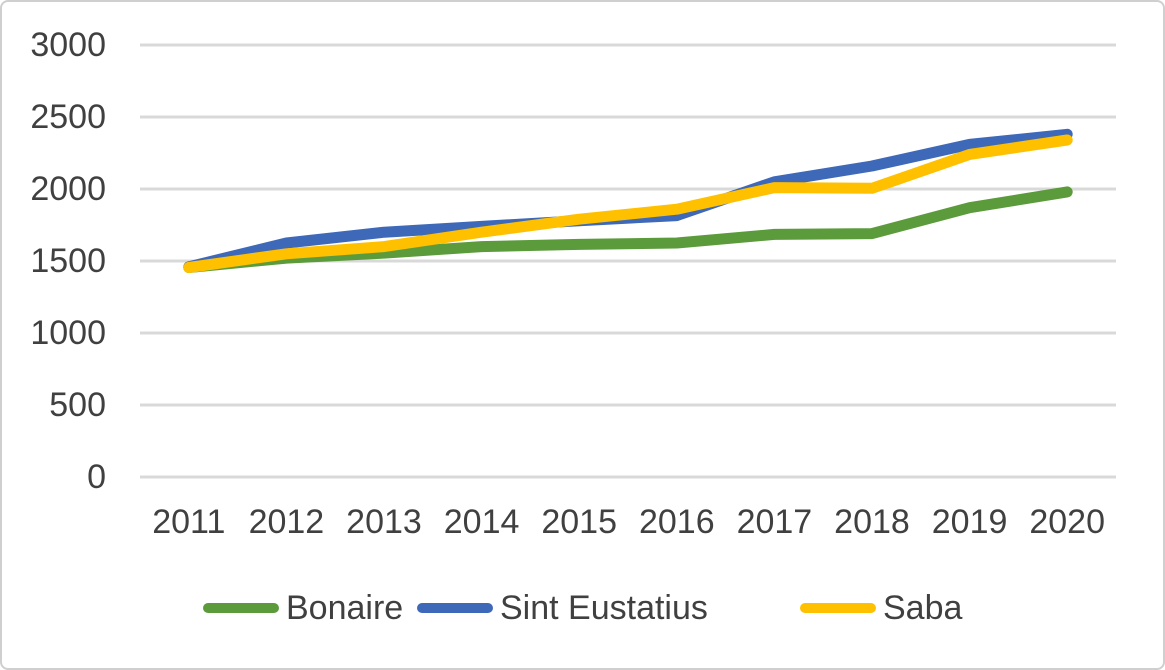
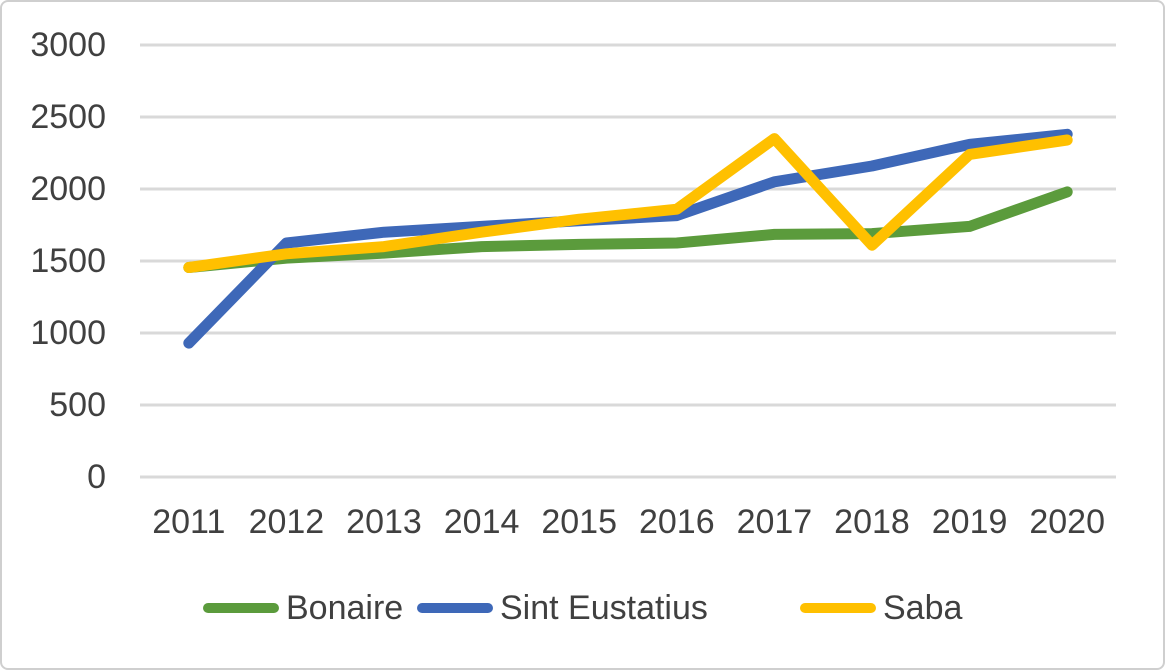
Sint Eustatius/2011: 1460 -> 930
Saba/2017: 2010 -> 2350
Saba/2018: 2000 -> 1610
Bonaire/2019: 1870 -> 1740
